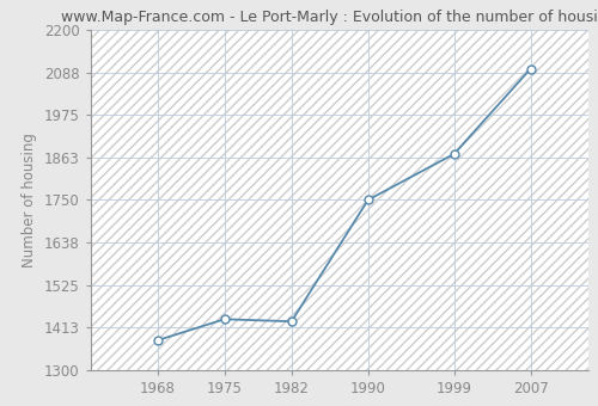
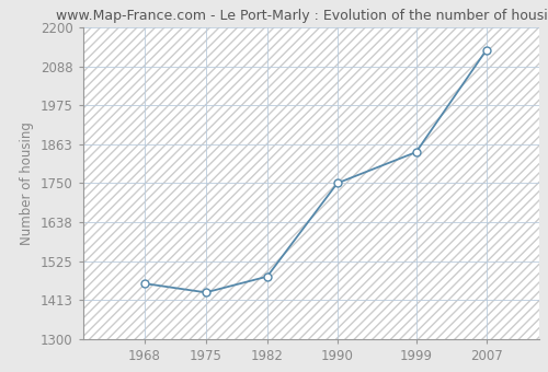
1968: 1378 -> 1460
1982: 1428 -> 1480
1999: 1872 -> 1840
2007: 2098 -> 2135
